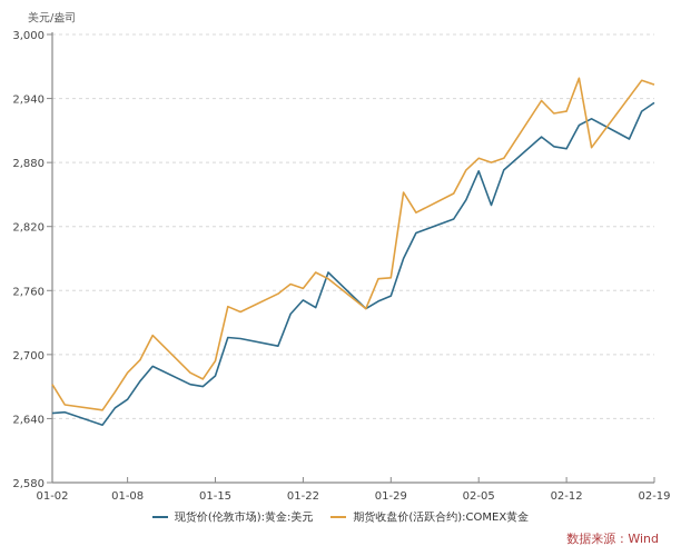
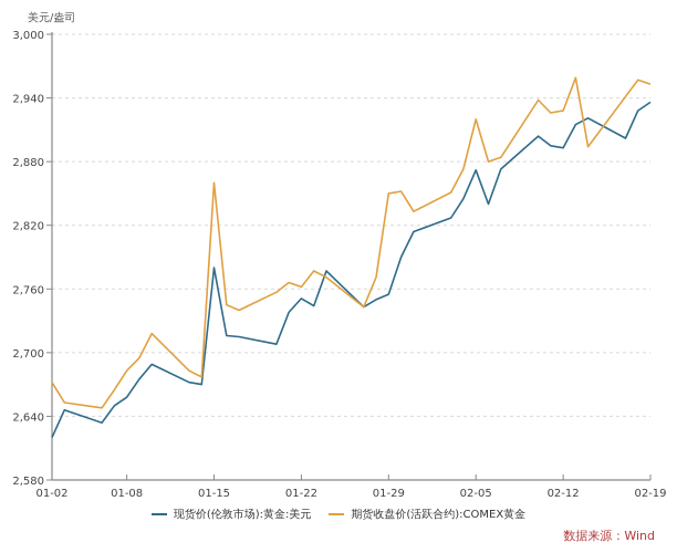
现货价(伦敦市场):黄金:美元/01-02: 2640 -> 2620
现货价(伦敦市场):黄金:美元/01-15: 2680 -> 2780
期货收盘价(活跃合约):COMEX黄金/01-15: 2690 -> 2860
期货收盘价(活跃合约):COMEX黄金/01-29: 2770 -> 2850
期货收盘价(活跃合约):COMEX黄金/02-05: 2880 -> 2920
